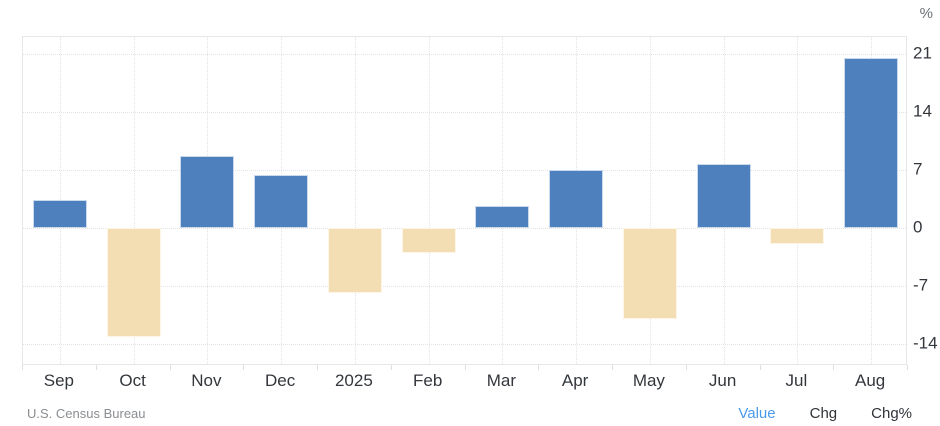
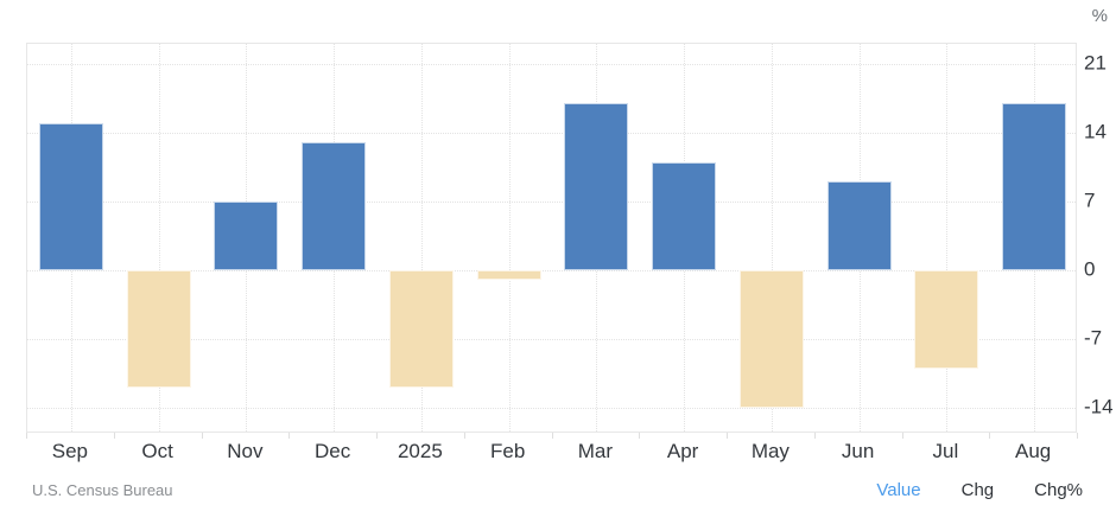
Sep: 3 -> 15
Oct: -13 -> -12
Nov: 9 -> 7
Dec: 6 -> 13
2025: -8 -> -12
Feb: -3 -> -1
Mar: 3 -> 17
Apr: 7 -> 11
May: -11 -> -14
Jun: 8 -> 9
Jul: -2 -> -10
Aug: 20 -> 17
